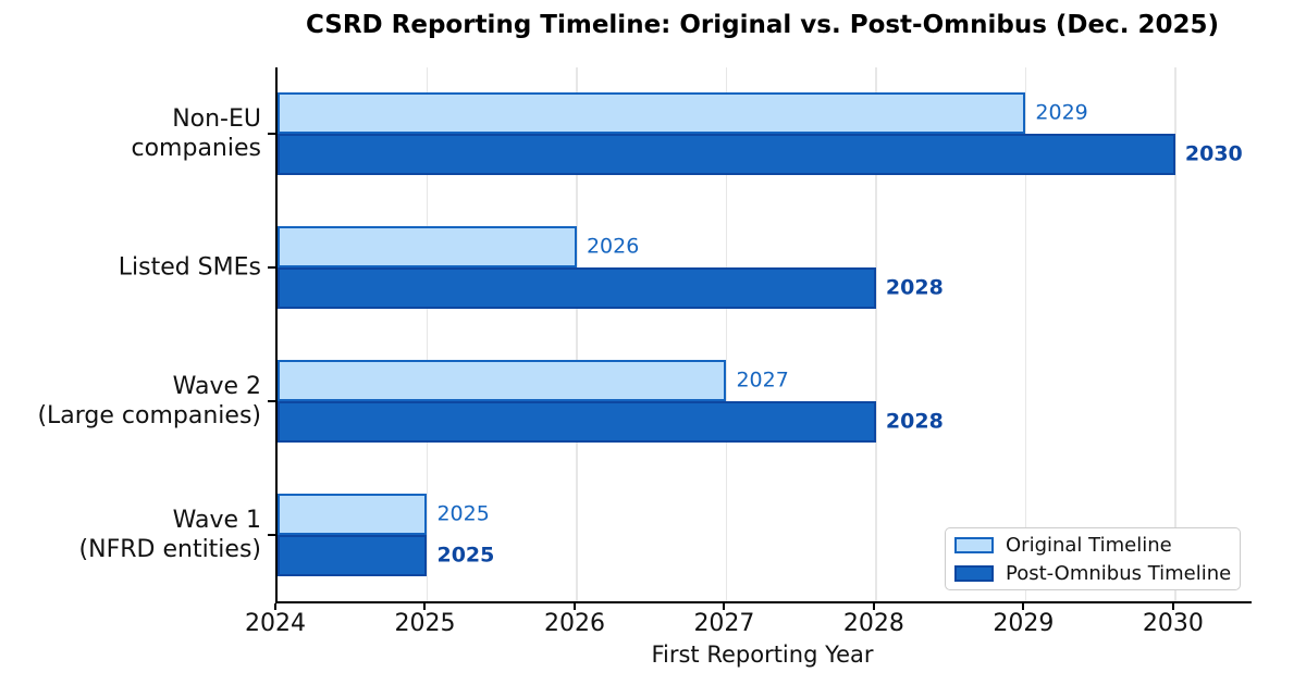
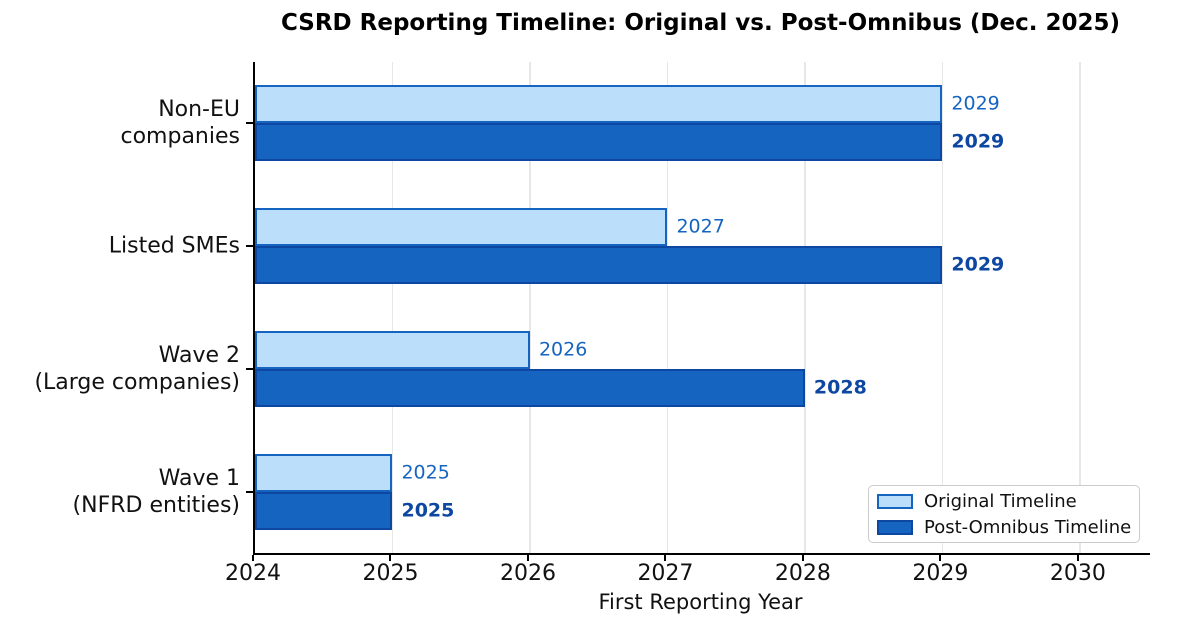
Post-Omnibus Timeline/Non-EU companies: 2030 -> 2029
Original Timeline/Listed SMEs: 2026 -> 2027
Post-Omnibus Timeline/Listed SMEs: 2028 -> 2029
Original Timeline/Wave 2 (Large companies): 2027 -> 2026
